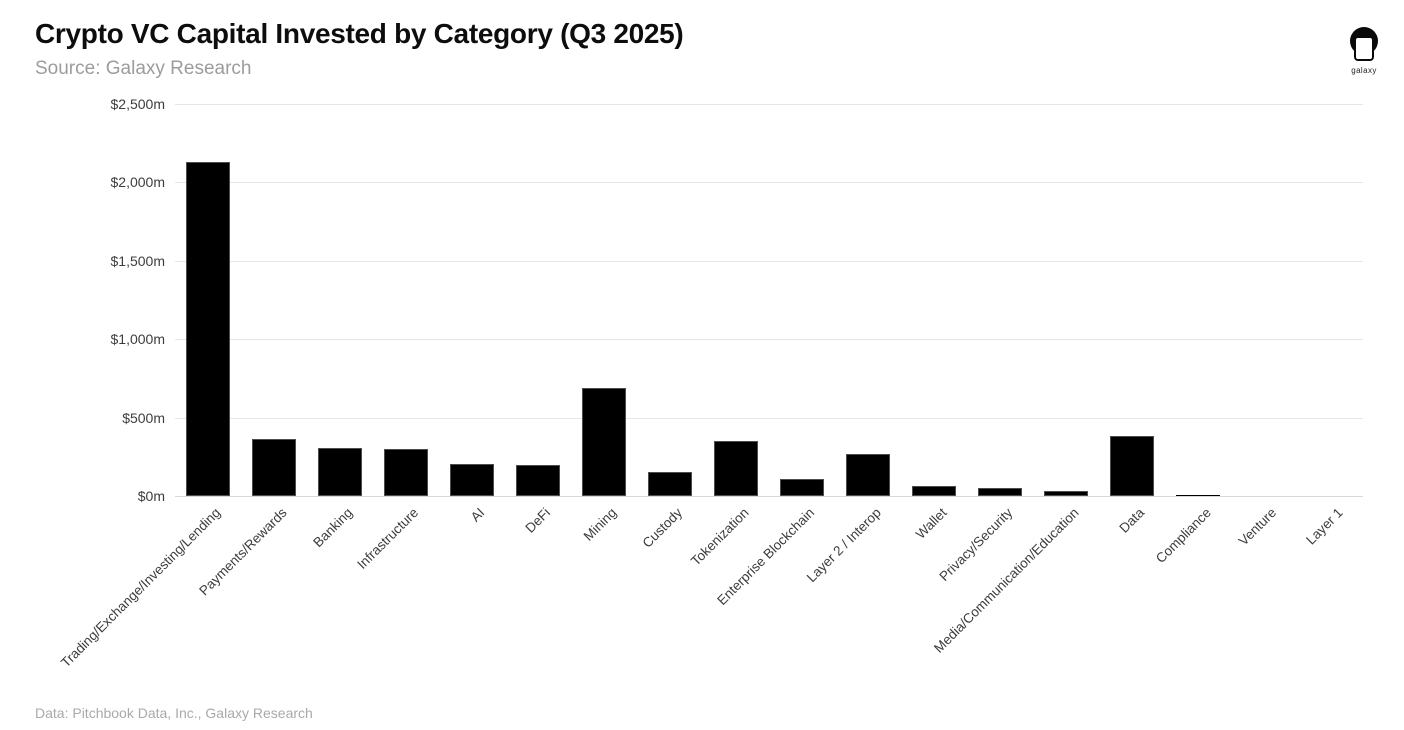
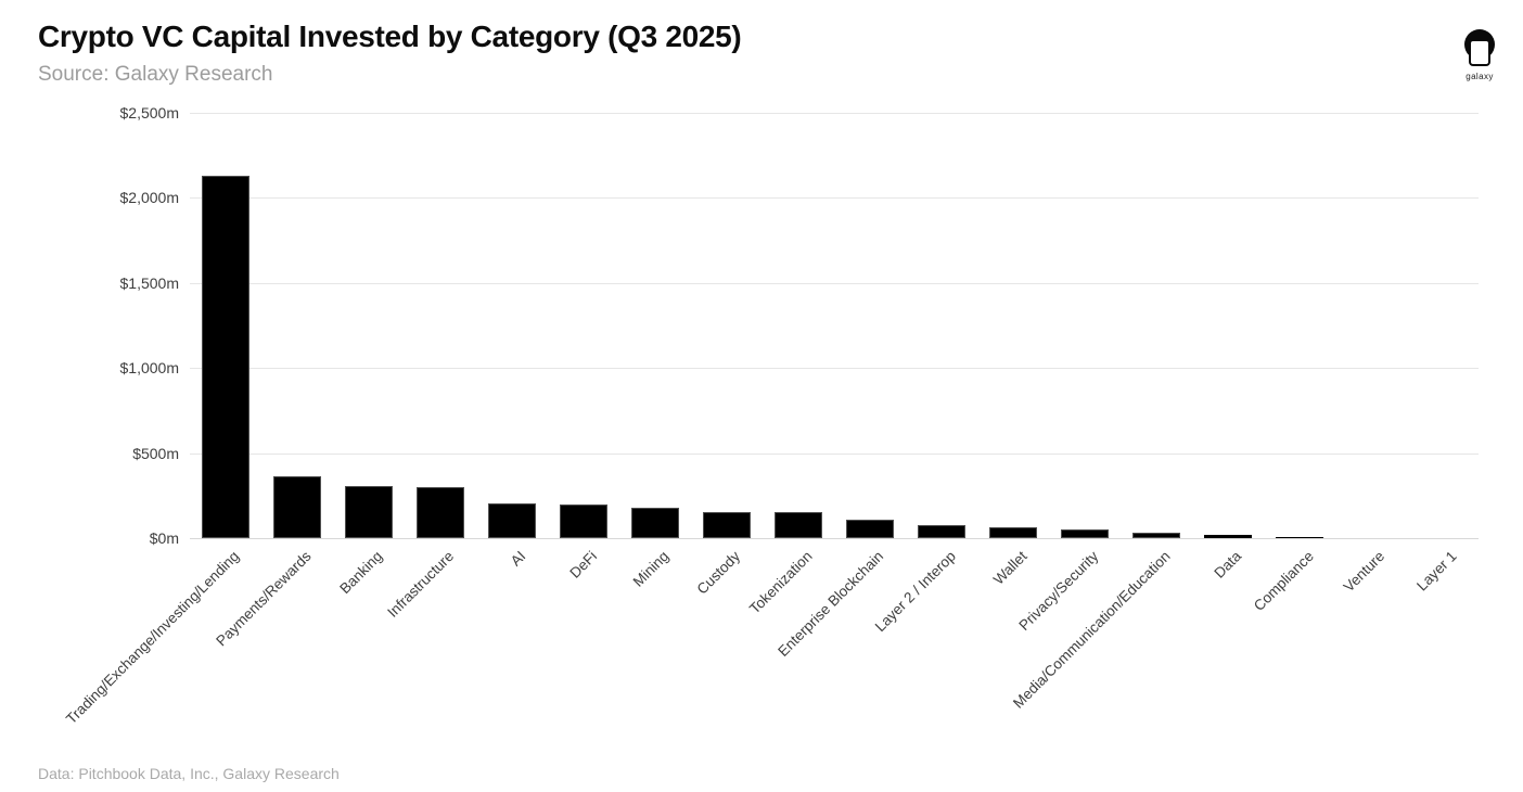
Mining: $690m -> $180m
Tokenization: $350m -> $150m
Layer 2 / Interop: $270m -> $80m
Data: $380m -> $20m
